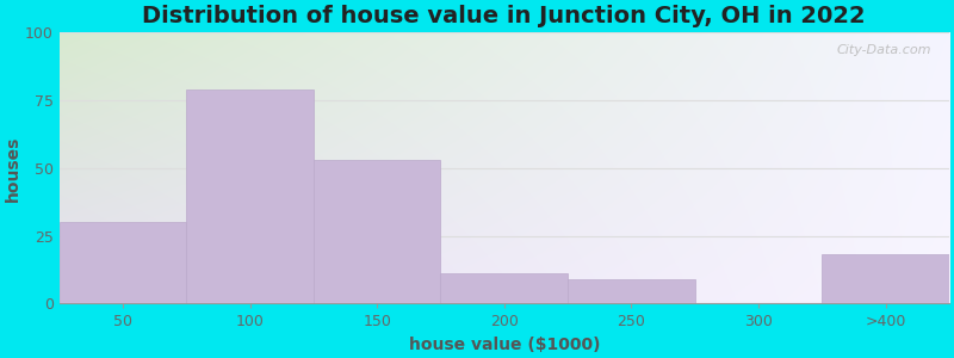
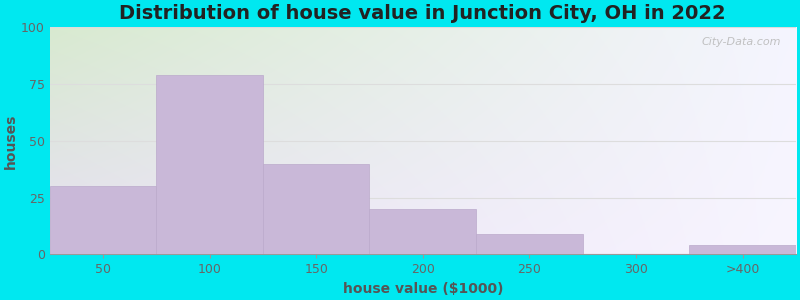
150: 53 -> 40
200: 11 -> 20
>400: 18 -> 4
